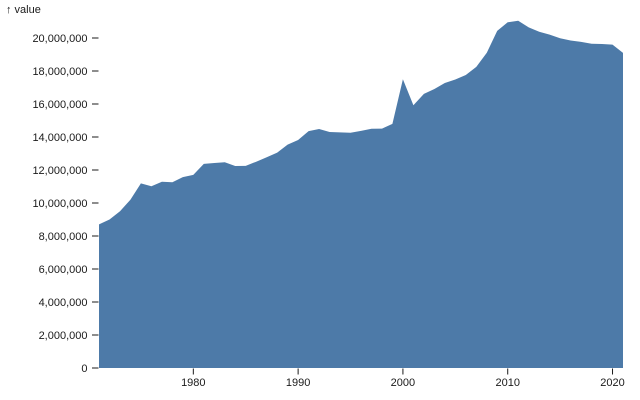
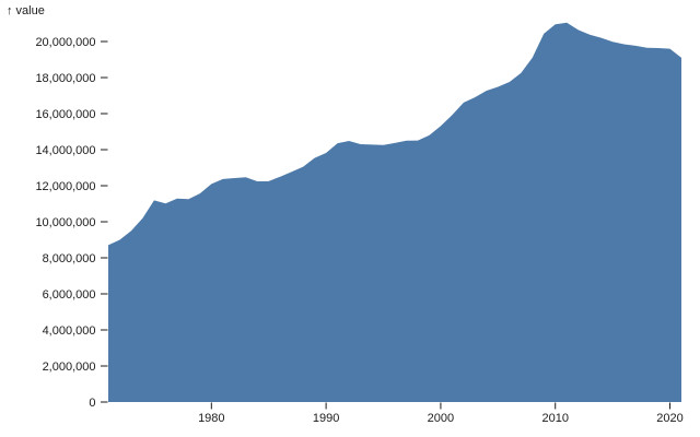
1980: 11700000 -> 12100000
2000: 17500000 -> 15300000
